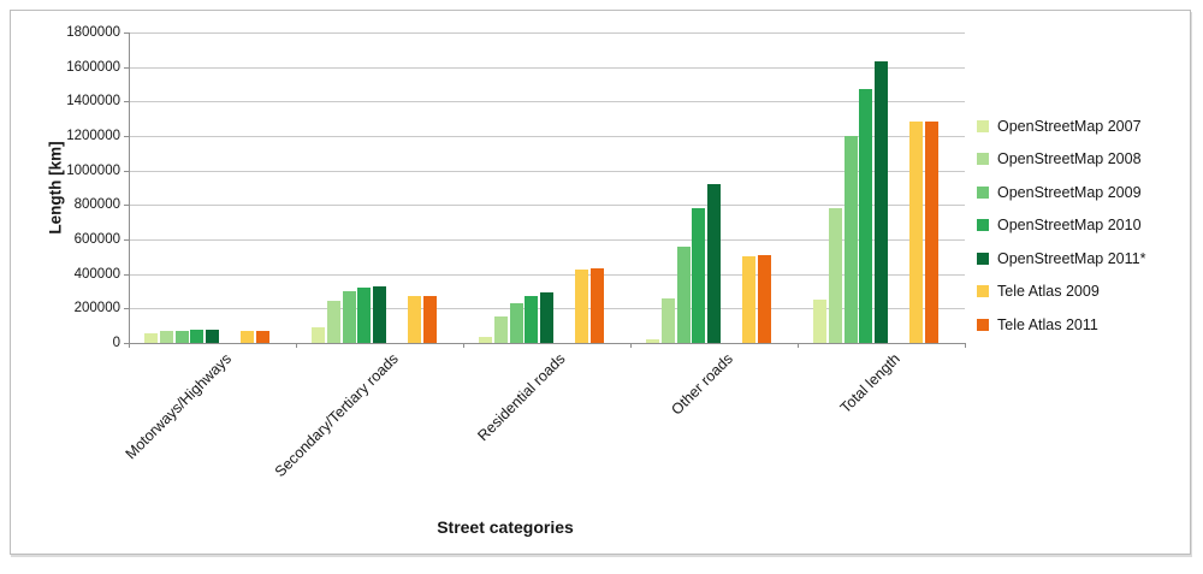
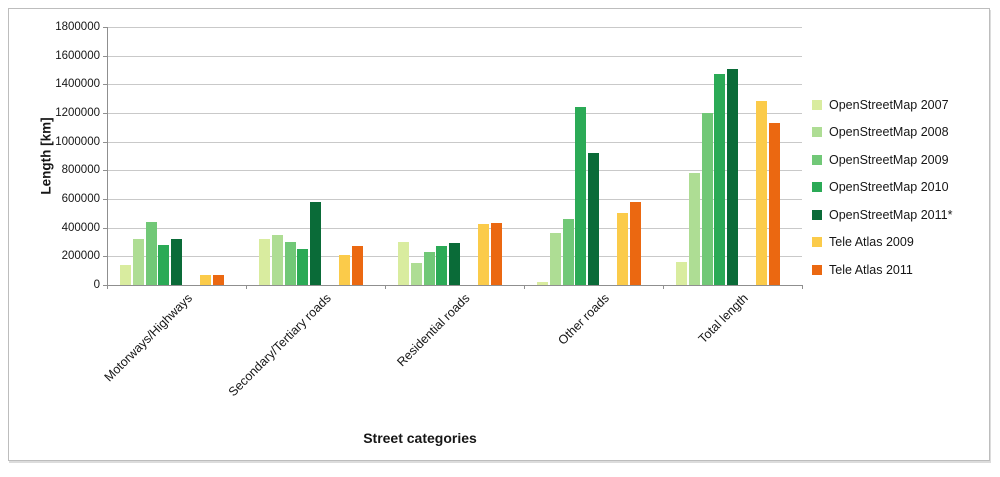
OpenStreetMap 2007/Motorways/Highways: 60000 -> 140000
OpenStreetMap 2008/Motorways/Highways: 70000 -> 320000
OpenStreetMap 2009/Motorways/Highways: 70000 -> 440000
OpenStreetMap 2010/Motorways/Highways: 80000 -> 280000
OpenStreetMap 2011*/Motorways/Highways: 80000 -> 320000
OpenStreetMap 2007/Secondary/Tertiary roads: 90000 -> 320000
OpenStreetMap 2008/Secondary/Tertiary roads: 240000 -> 350000
OpenStreetMap 2010/Secondary/Tertiary roads: 320000 -> 250000
OpenStreetMap 2011*/Secondary/Tertiary roads: 330000 -> 580000
Tele Atlas 2009/Secondary/Tertiary roads: 270000 -> 210000
OpenStreetMap 2007/Residential roads: 40000 -> 300000
OpenStreetMap 2008/Other roads: 260000 -> 360000
OpenStreetMap 2009/Other roads: 560000 -> 460000
OpenStreetMap 2010/Other roads: 780000 -> 1240000
Tele Atlas 2011/Other roads: 510000 -> 580000
OpenStreetMap 2007/Total length: 250000 -> 160000
OpenStreetMap 2011*/Total length: 1640000 -> 1510000
Tele Atlas 2011/Total length: 1280000 -> 1130000
